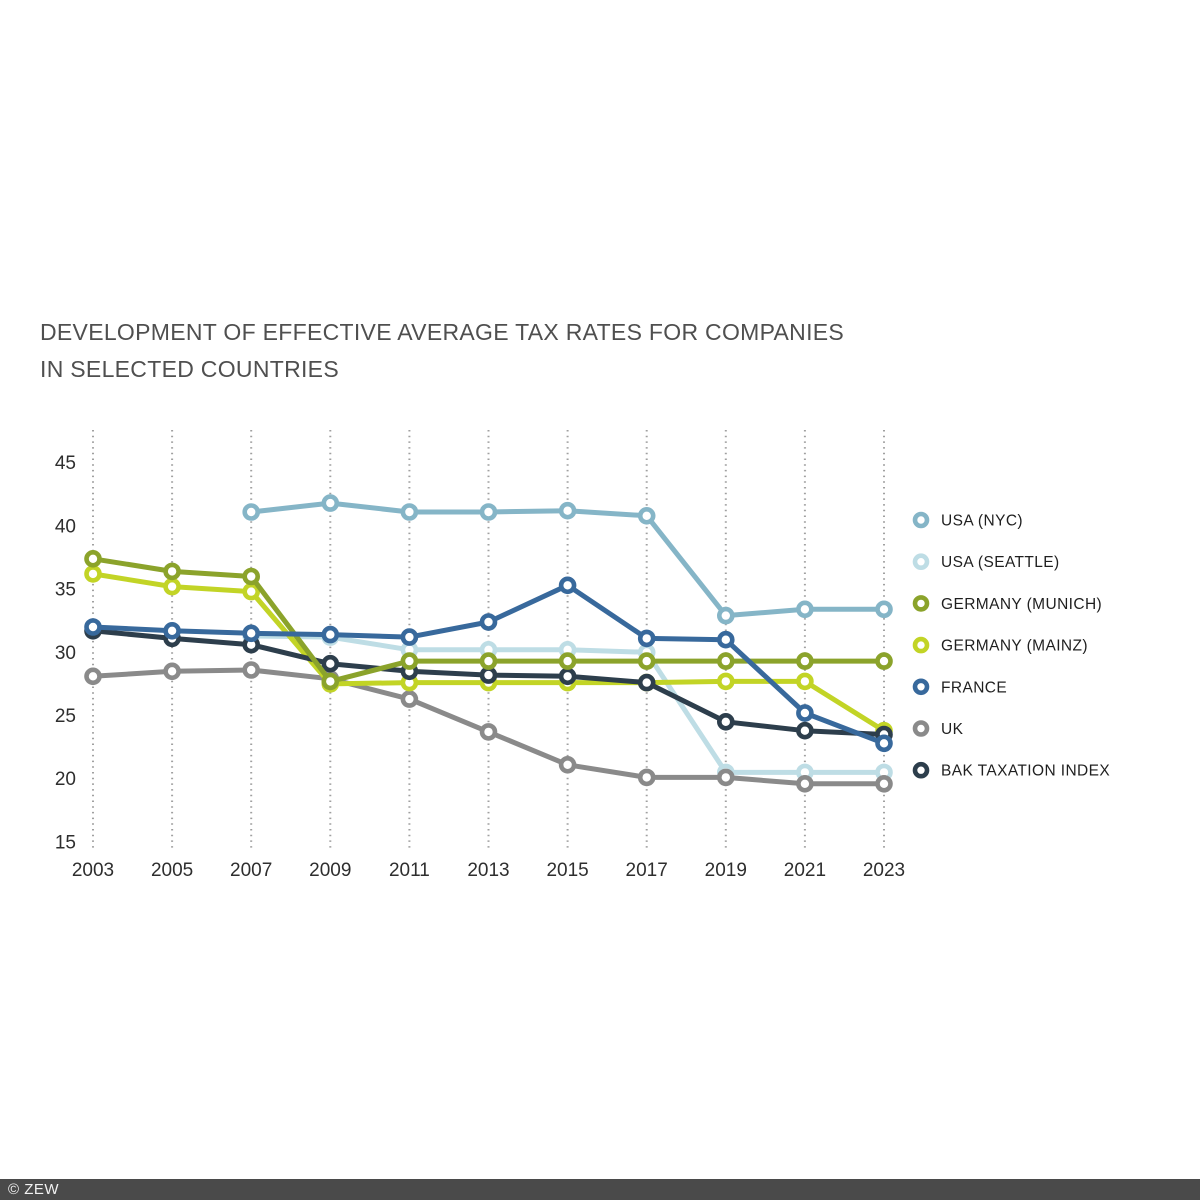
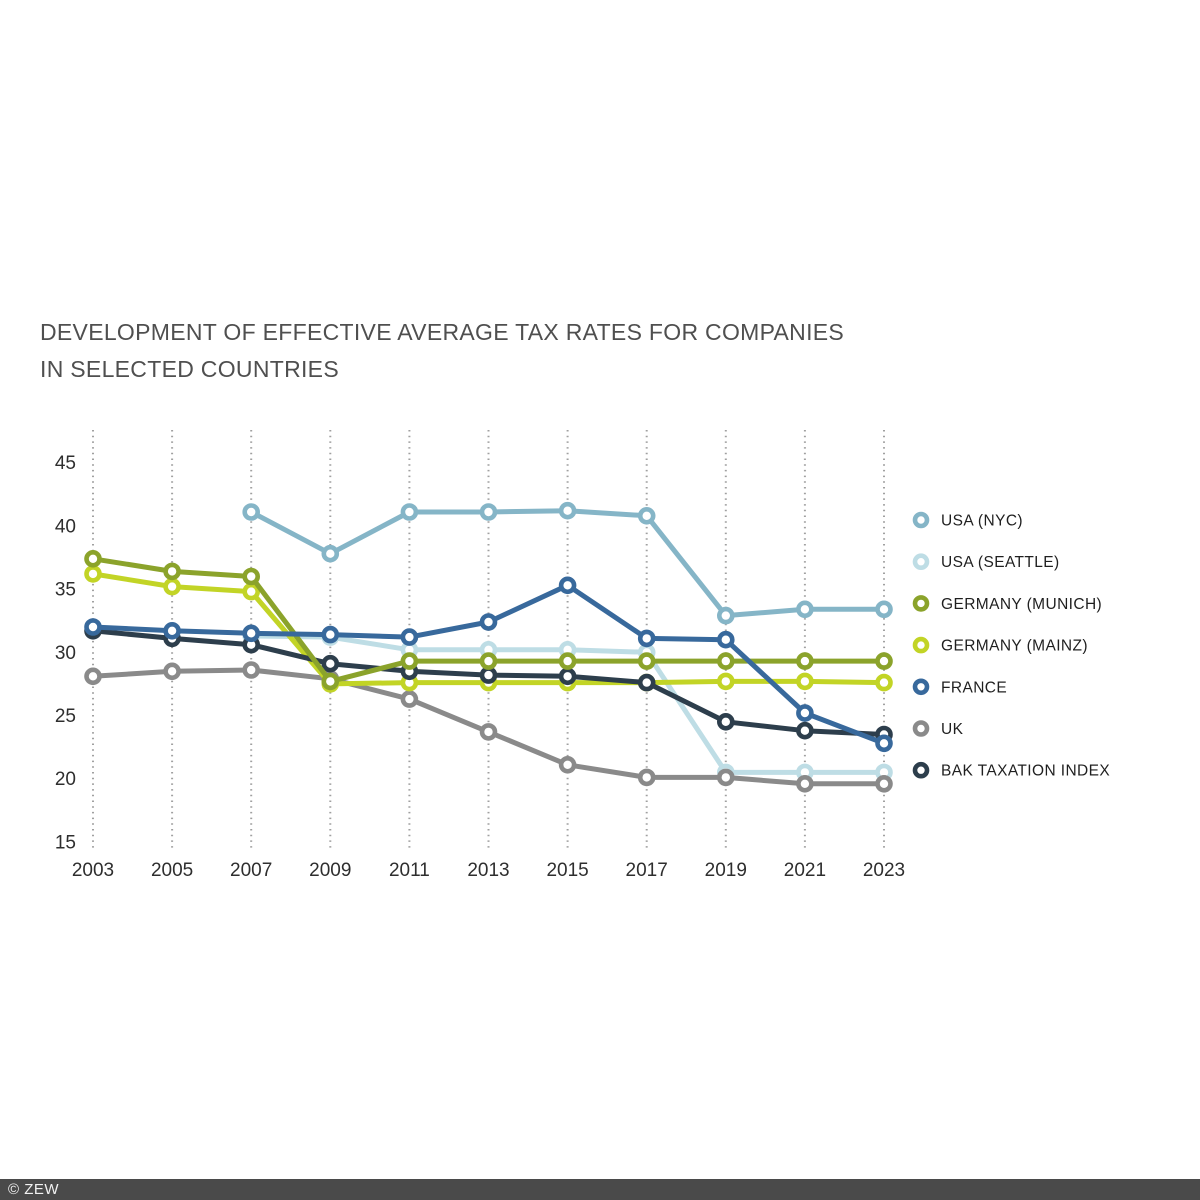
USA (NYC)/2009: 41.8 -> 37.8
GERMANY (MAINZ)/2023: 23.8 -> 27.6
